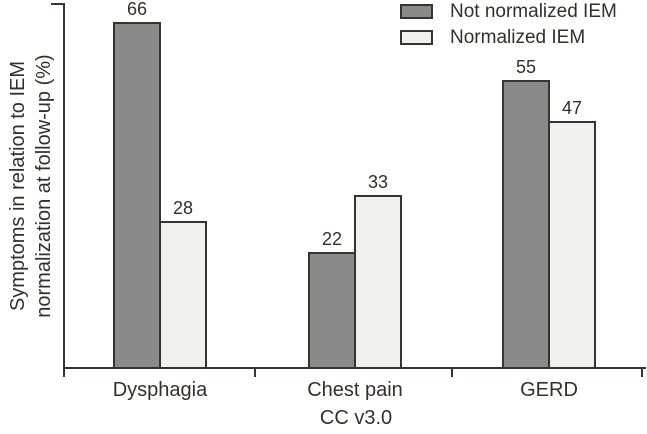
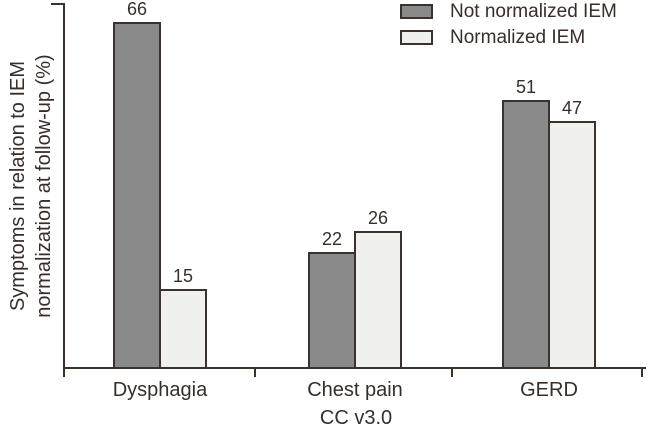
Normalized IEM/Dysphagia: 28 -> 15
Normalized IEM/Chest pain: 33 -> 26
Not normalized IEM/GERD: 55 -> 51
